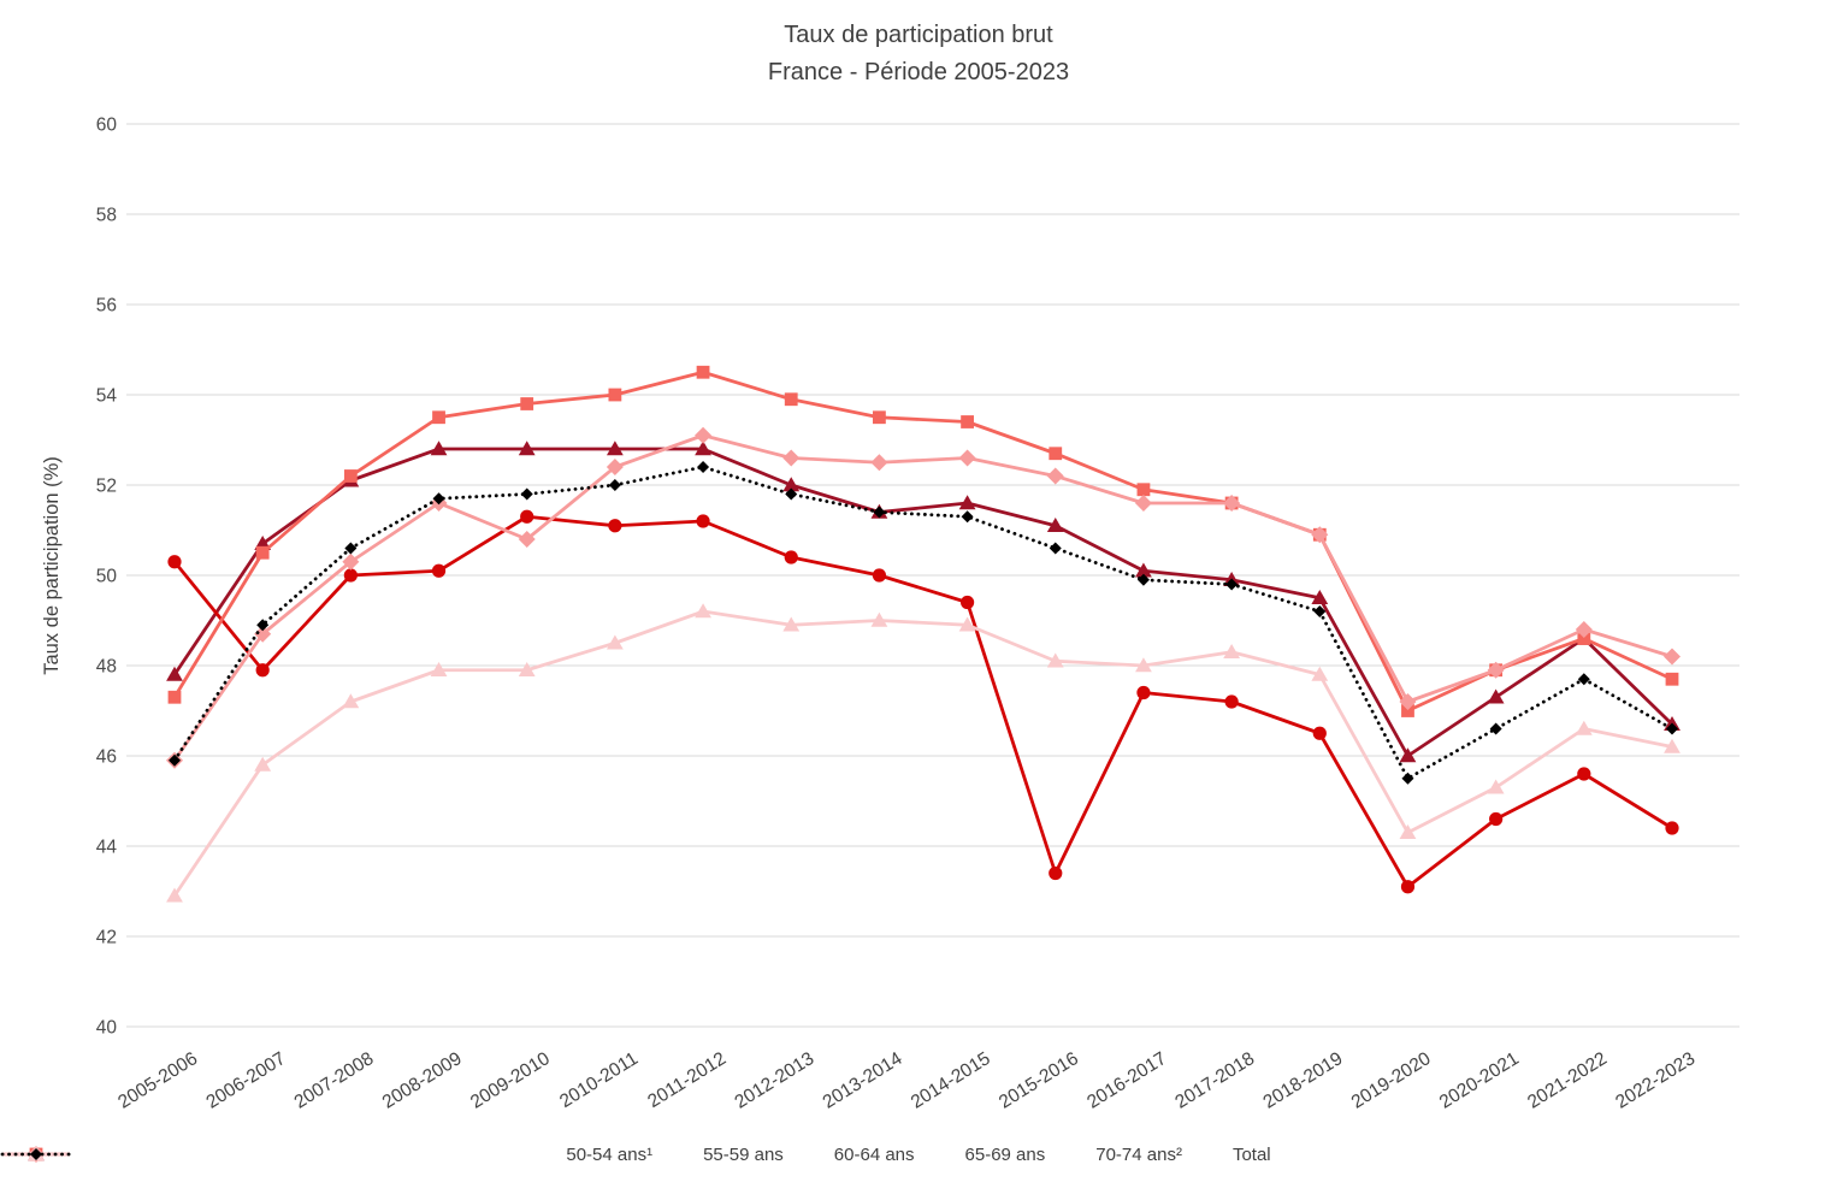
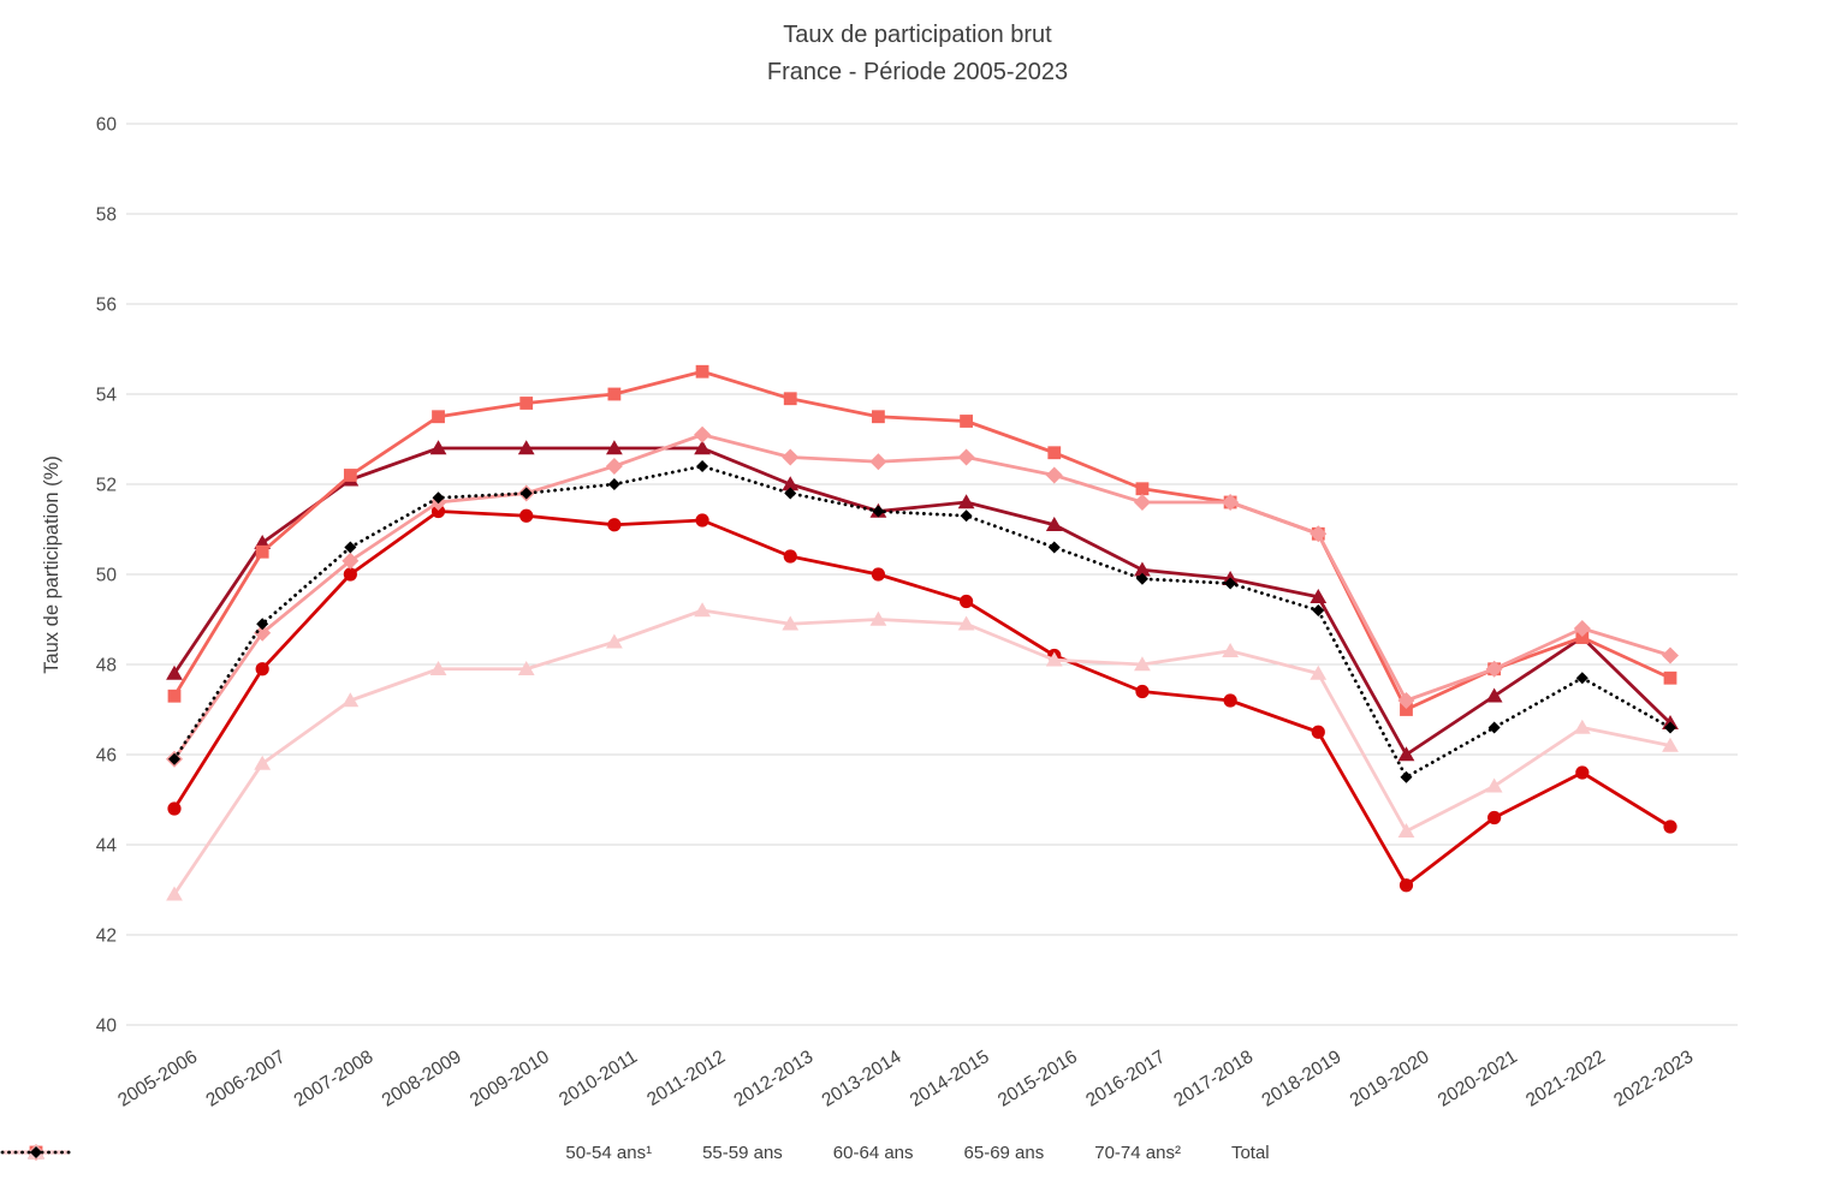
55-59 ans/2005-2006: 50.3 -> 44.8
55-59 ans/2008-2009: 50.1 -> 51.4
65-69 ans/2009-2010: 50.8 -> 51.8
55-59 ans/2015-2016: 43.4 -> 48.2
